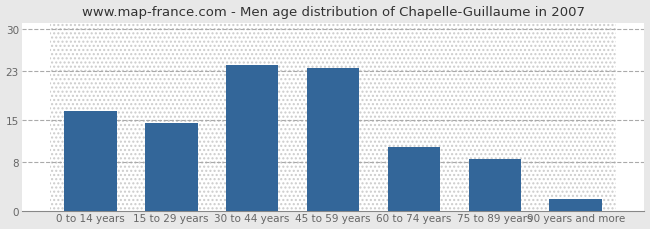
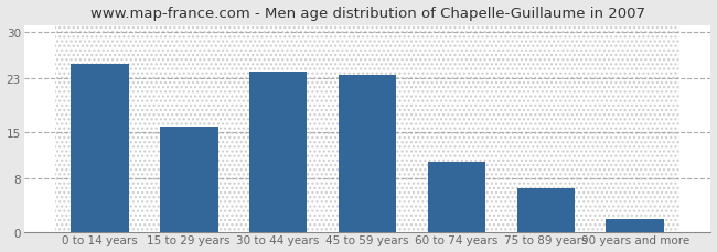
0 to 14 years: 16.5 -> 25.2
15 to 29 years: 14.5 -> 15.8
75 to 89 years: 8.5 -> 6.6
